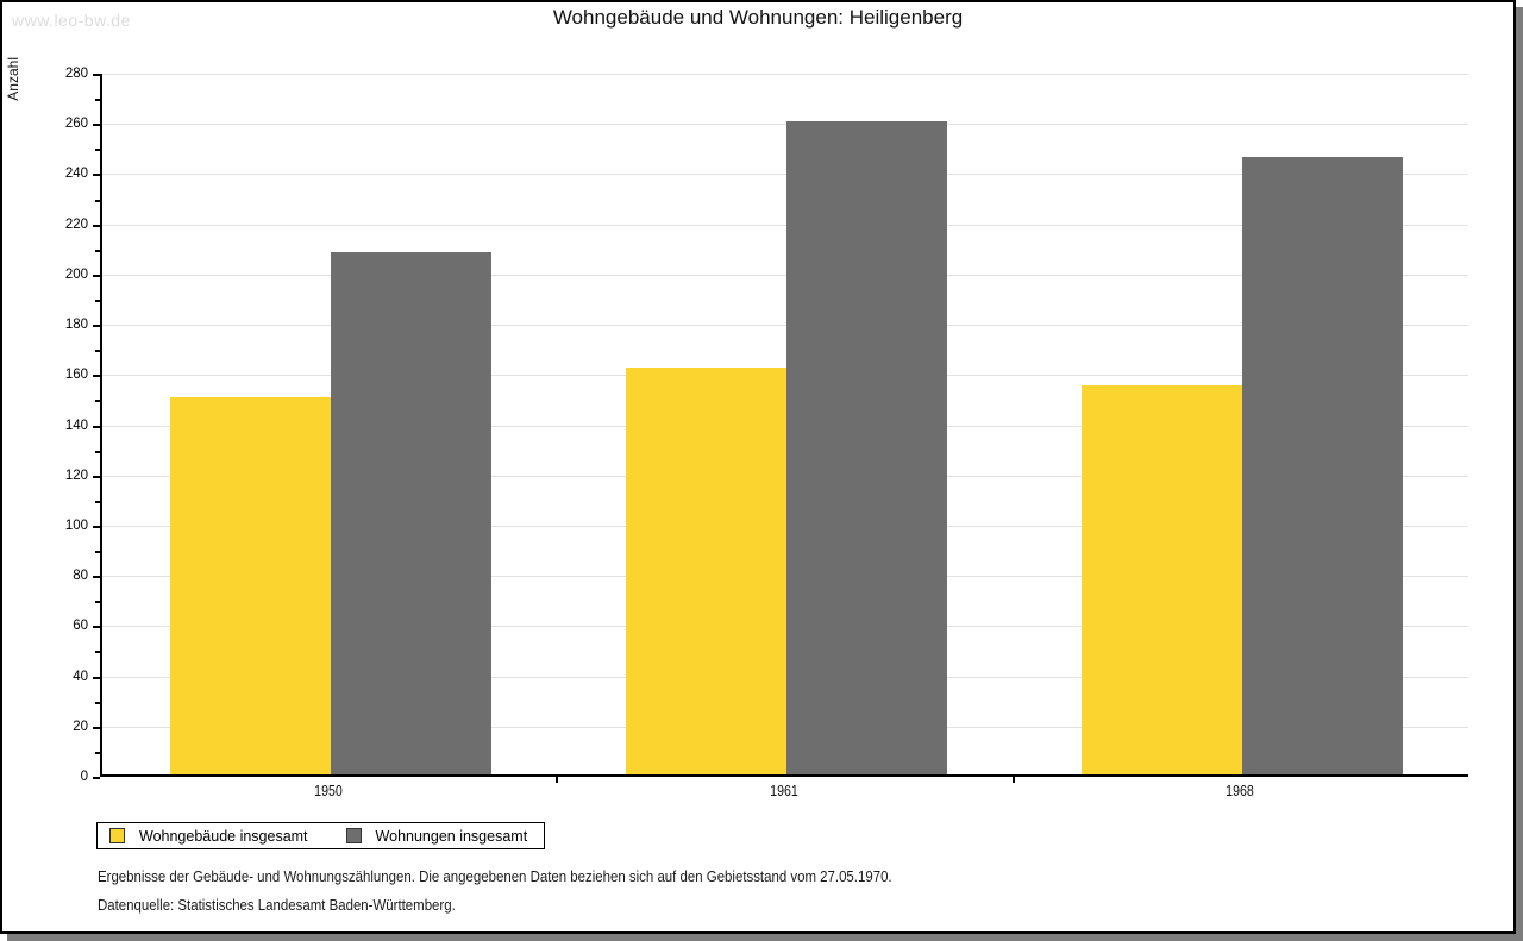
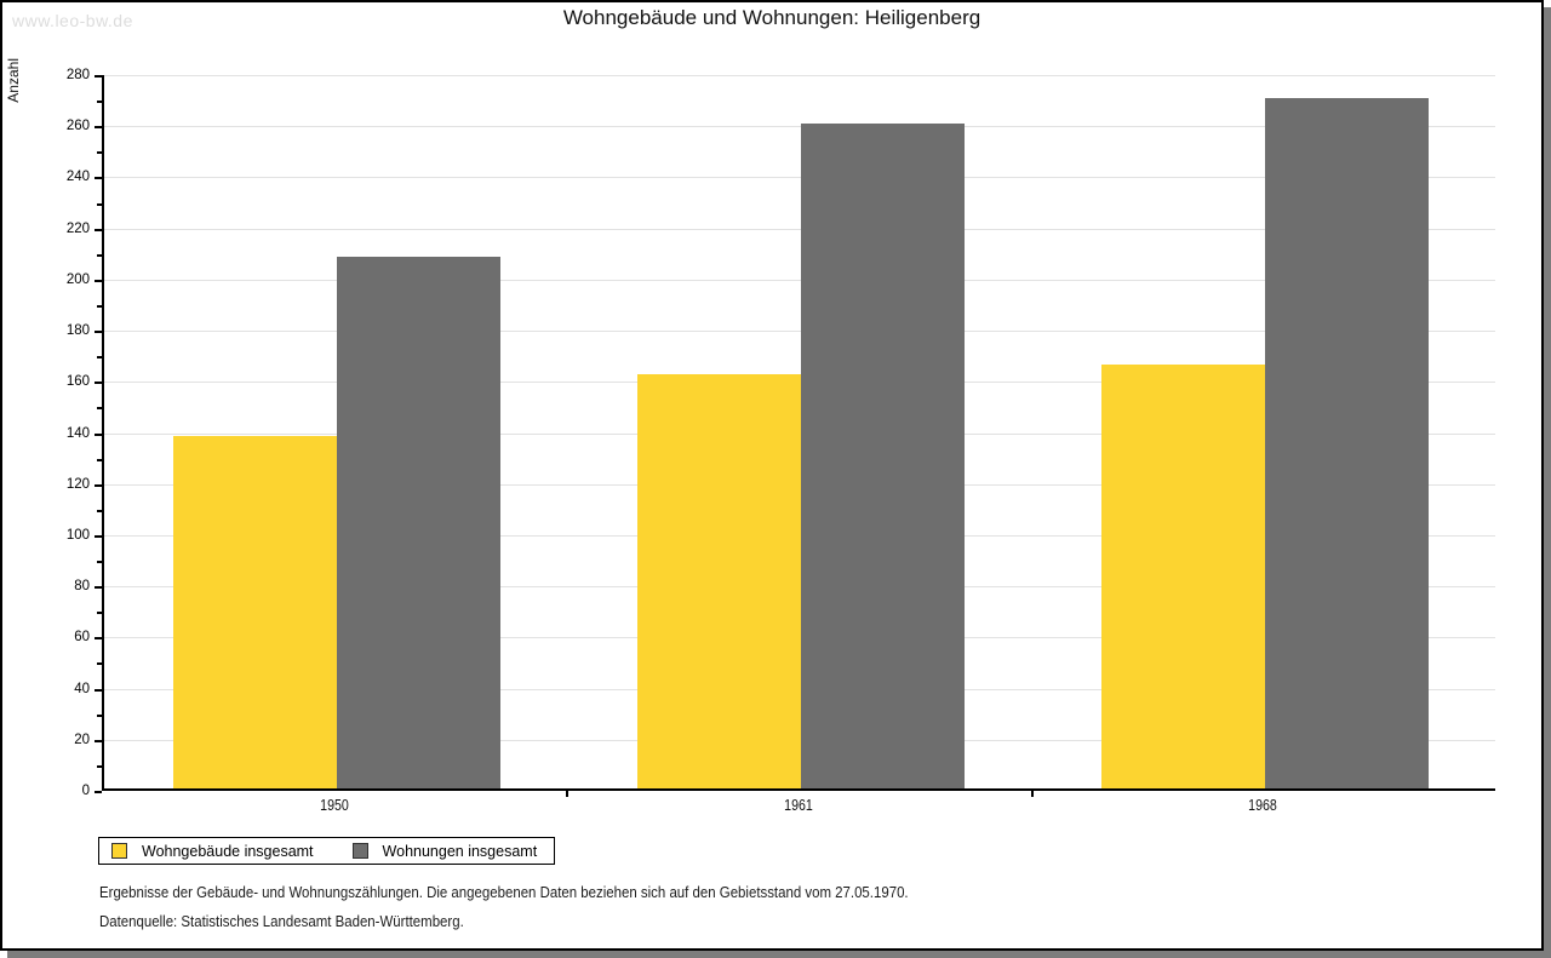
Wohngebäude insgesamt/1950: 150 -> 138
Wohngebäude insgesamt/1968: 155 -> 166
Wohnungen insgesamt/1968: 246 -> 270
